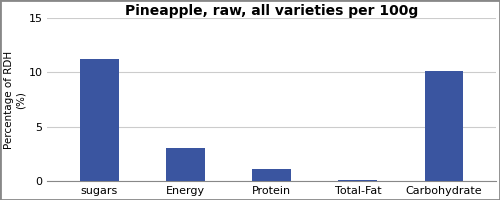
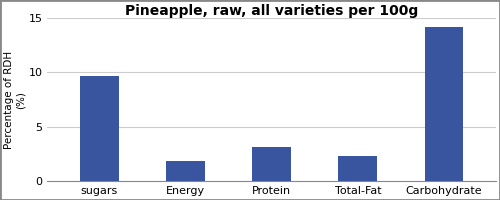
sugars: 11.2 -> 9.7
Energy: 3.0 -> 1.8
Protein: 1.1 -> 3.1
Total-Fat: 0.1 -> 2.3
Carbohydrate: 10.1 -> 14.2
